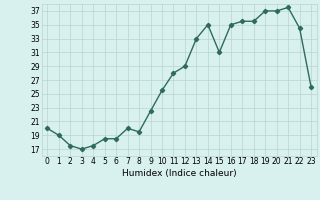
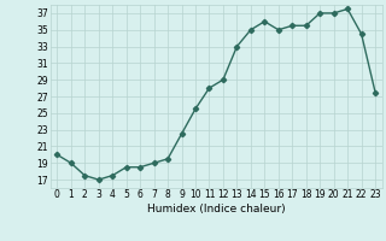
7: 20.0 -> 19.0
15: 31.0 -> 36.0
23: 26.0 -> 27.5
